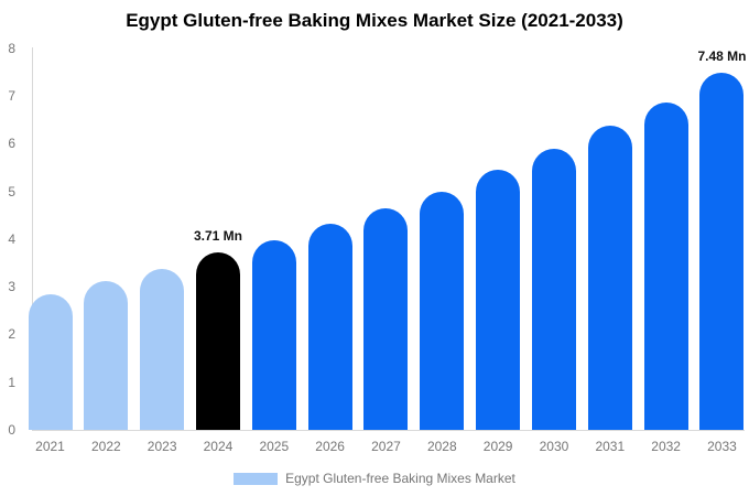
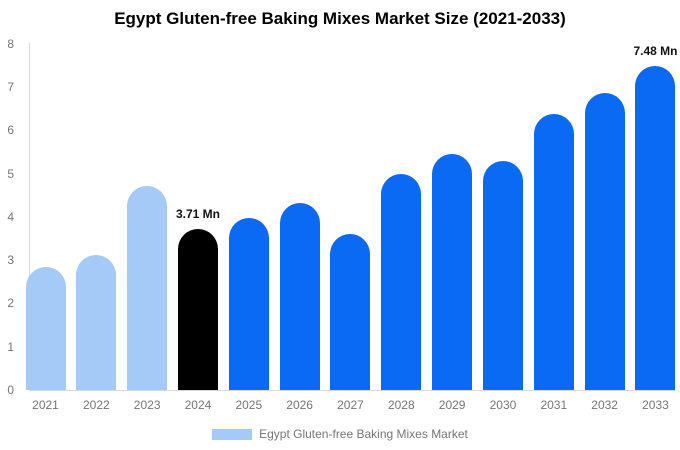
2023: 3.4 -> 4.7
2027: 4.6 -> 3.6
2030: 5.9 -> 5.3
